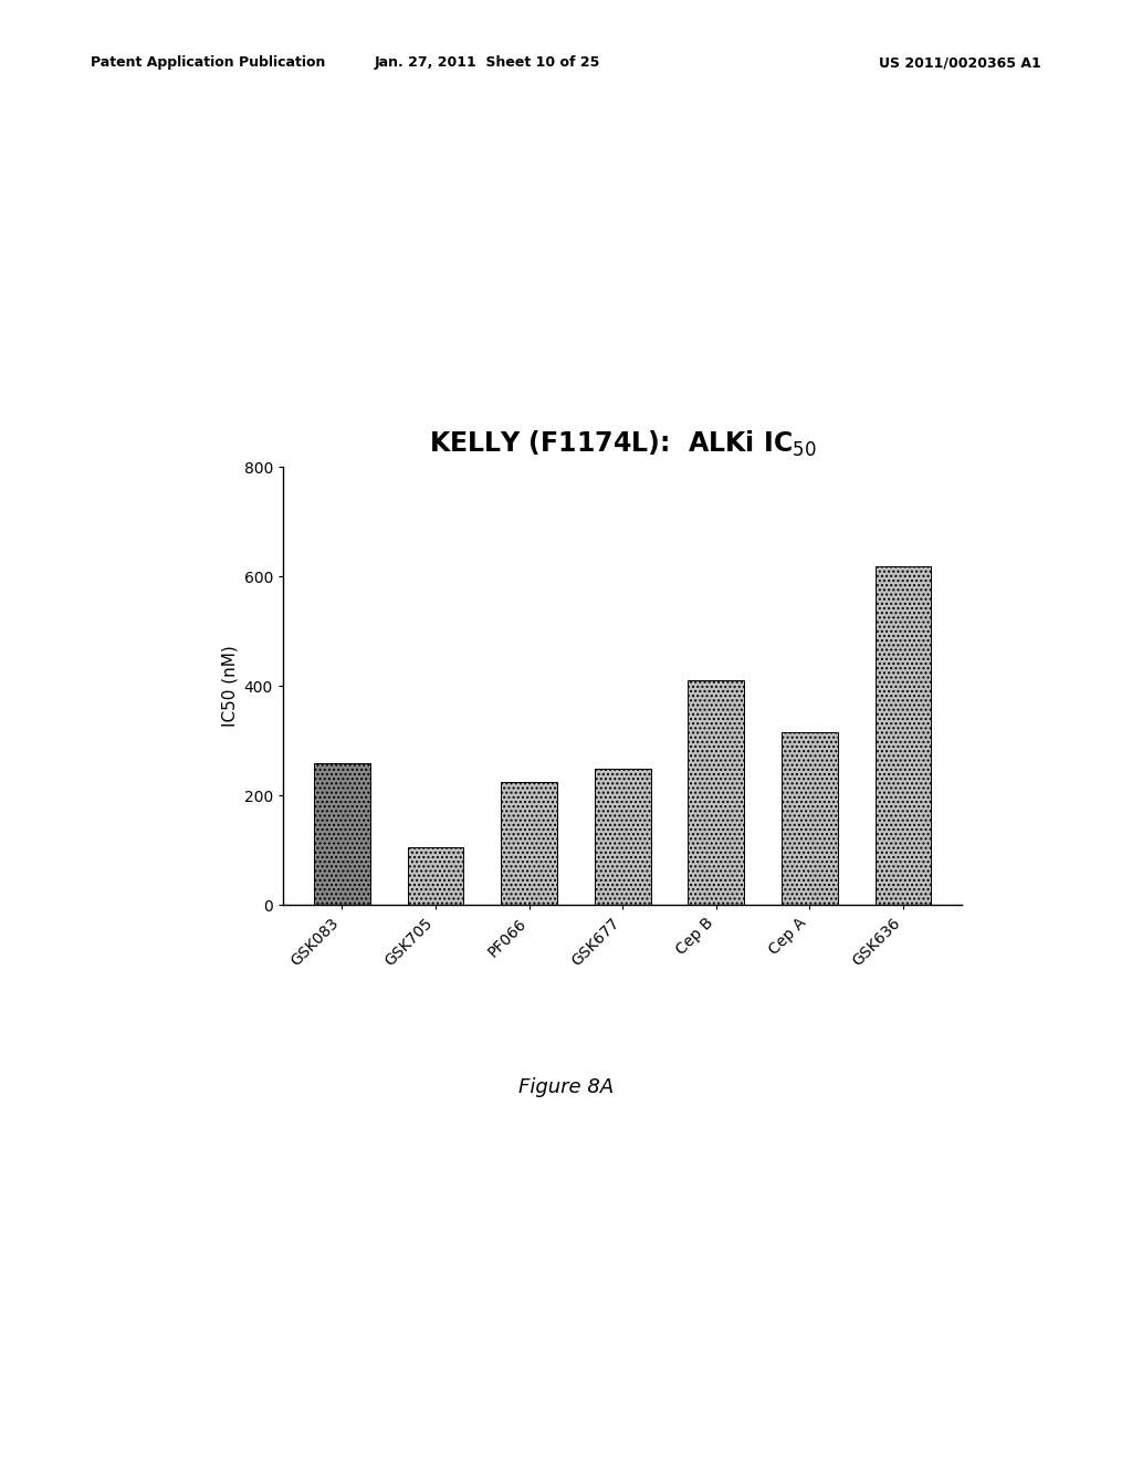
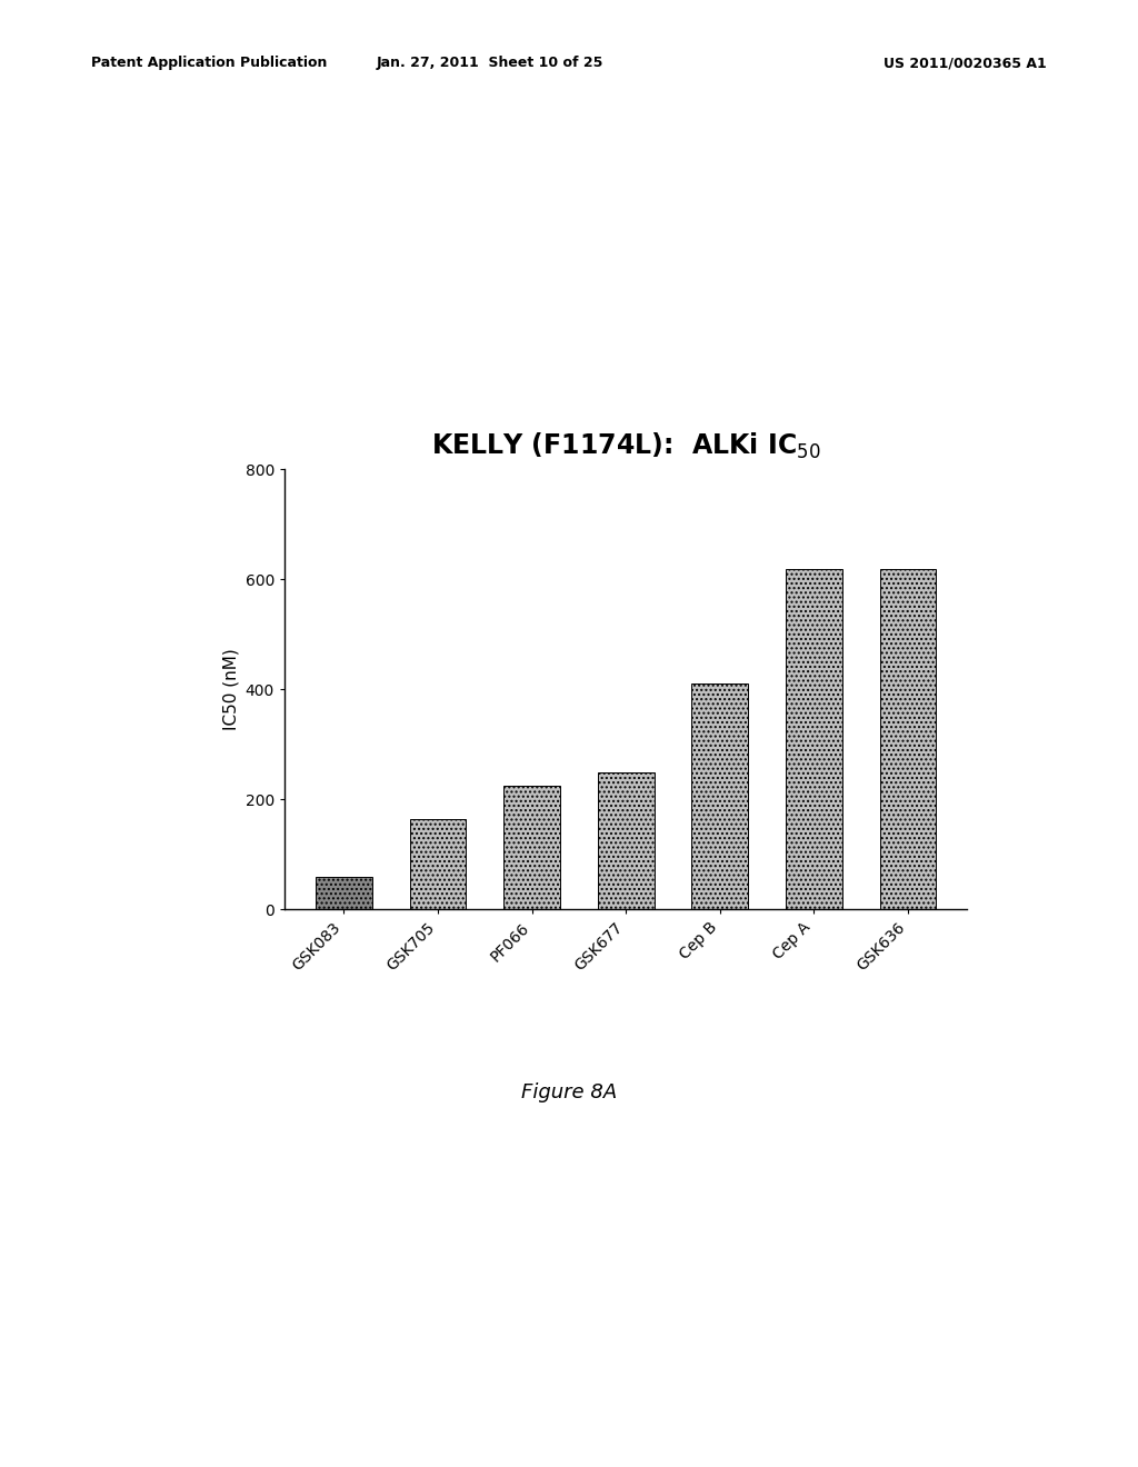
GSK083: 260 -> 60
GSK705: 105 -> 165
Cep A: 315 -> 620
